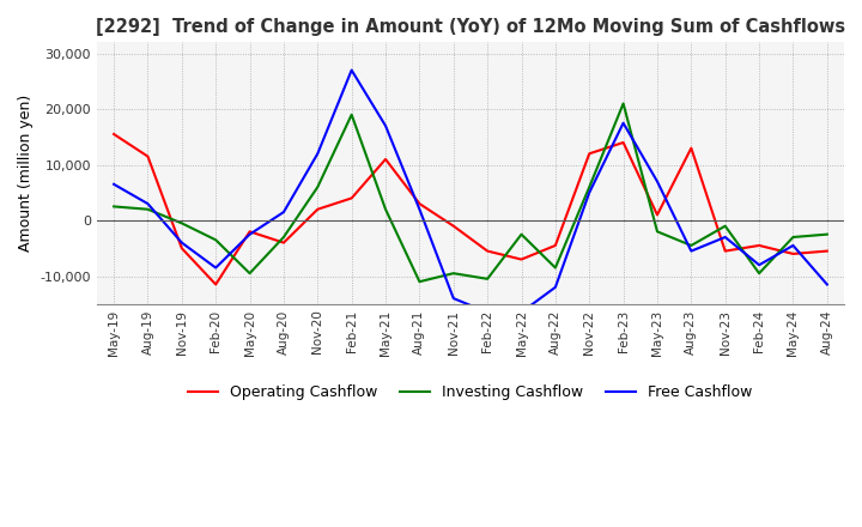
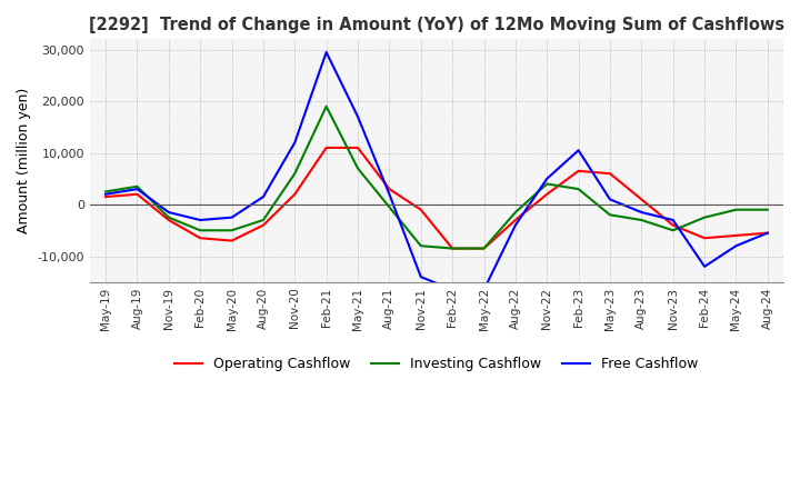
Operating Cashflow/May-19: 15,500 -> 1,500
Free Cashflow/May-19: 6,500 -> 2,000
Operating Cashflow/Aug-19: 11,500 -> 2,000
Investing Cashflow/Aug-19: 2,000 -> 3,500
Operating Cashflow/Nov-19: -5,000 -> -3,000
Investing Cashflow/Nov-19: -500 -> -2,500
Free Cashflow/Nov-19: -4,000 -> -1,500
Operating Cashflow/Feb-20: -11,500 -> -6,500
Investing Cashflow/Feb-20: -3,500 -> -5,000
Free Cashflow/Feb-20: -8,500 -> -3,000
Operating Cashflow/May-20: -2,000 -> -7,000
Investing Cashflow/May-20: -9,500 -> -5,000
Operating Cashflow/Feb-21: 4,000 -> 11,000
Free Cashflow/Feb-21: 27,000 -> 29,500
Investing Cashflow/May-21: 2,000 -> 7,000
Investing Cashflow/Aug-21: -11,000 -> -500
Investing Cashflow/Nov-21: -9,500 -> -8,000
Operating Cashflow/Feb-22: -5,500 -> -8,500
Investing Cashflow/Feb-22: -10,500 -> -8,500
Operating Cashflow/May-22: -7,000 -> -8,500
Investing Cashflow/May-22: -2,500 -> -8,500
Operating Cashflow/Aug-22: -4,500 -> -3,000
Investing Cashflow/Aug-22: -8,500 -> -1,500
Free Cashflow/Aug-22: -12,000 -> -4,000
Operating Cashflow/Nov-22: 12,000 -> 2,000
Investing Cashflow/Nov-22: 6,000 -> 4,000
Operating Cashflow/Feb-23: 14,000 -> 6,500
Investing Cashflow/Feb-23: 21,000 -> 3,000
Free Cashflow/Feb-23: 17,500 -> 10,500
Operating Cashflow/May-23: 1,000 -> 6,000
Free Cashflow/May-23: 7,000 -> 1,000
Operating Cashflow/Aug-23: 13,000 -> 1,000
Investing Cashflow/Aug-23: -4,500 -> -3,000
Free Cashflow/Aug-23: -5,500 -> -1,500
Operating Cashflow/Nov-23: -5,500 -> -4,000
Investing Cashflow/Nov-23: -1,000 -> -5,000
Operating Cashflow/Feb-24: -4,500 -> -6,500
Investing Cashflow/Feb-24: -9,500 -> -2,500
Free Cashflow/Feb-24: -8,000 -> -12,000
Investing Cashflow/May-24: -3,000 -> -1,000
Free Cashflow/May-24: -4,500 -> -8,000
Investing Cashflow/Aug-24: -2,500 -> -1,000
Free Cashflow/Aug-24: -11,500 -> -5,500
